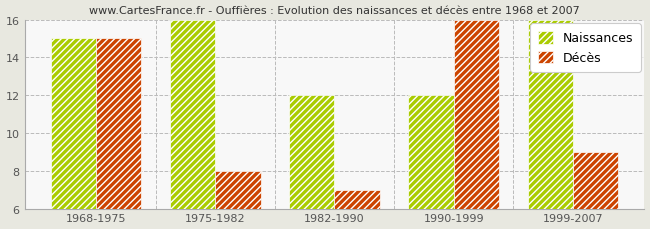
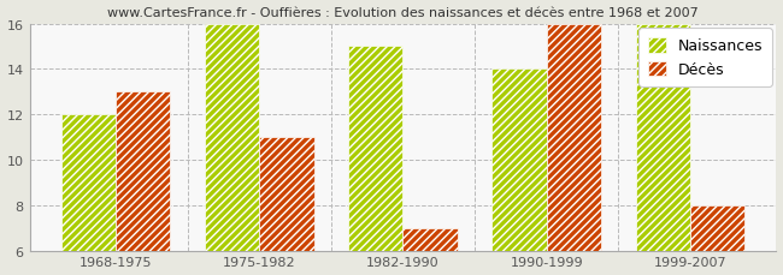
Naissances/1968-1975: 15 -> 12
Décès/1968-1975: 15 -> 13
Décès/1975-1982: 8 -> 11
Naissances/1982-1990: 12 -> 15
Naissances/1990-1999: 12 -> 14
Décès/1999-2007: 9 -> 8
